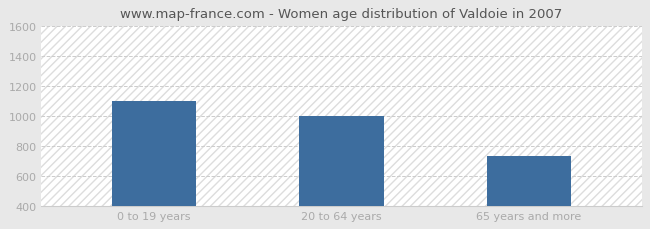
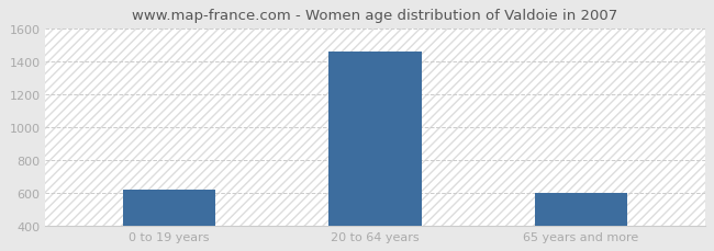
0 to 19 years: 1100 -> 620
20 to 64 years: 1000 -> 1460
65 years and more: 730 -> 600
